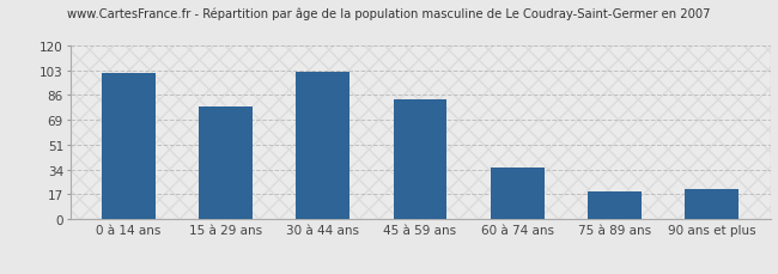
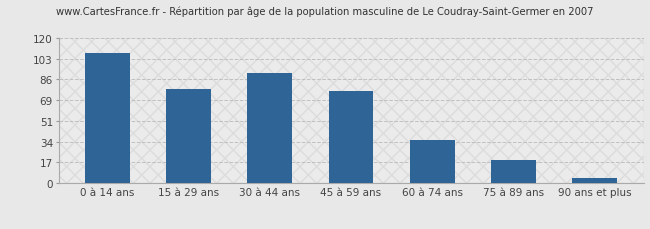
0 à 14 ans: 101 -> 108
30 à 44 ans: 102 -> 91
45 à 59 ans: 83 -> 76
90 ans et plus: 21 -> 4
